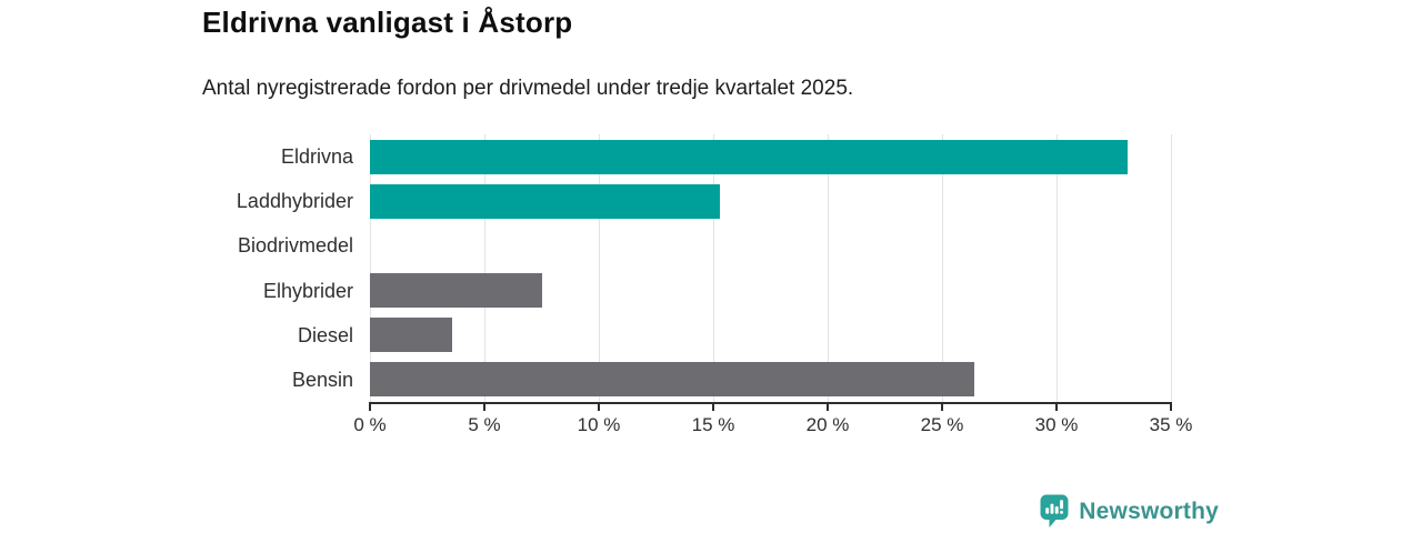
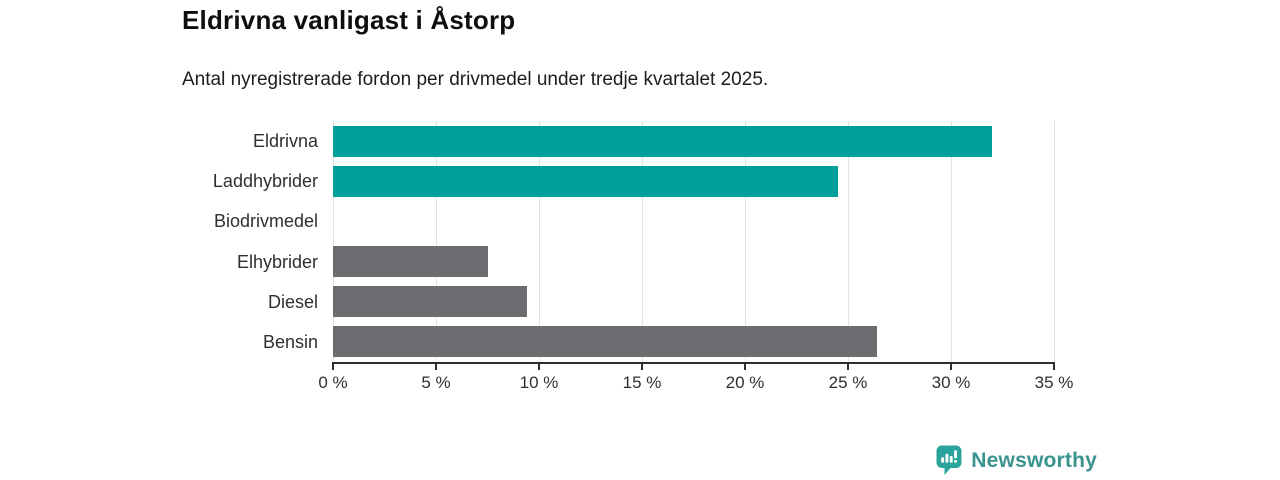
Eldrivna: 33.1% -> 32.0%
Laddhybrider: 15.3% -> 24.5%
Diesel: 3.6% -> 9.4%
